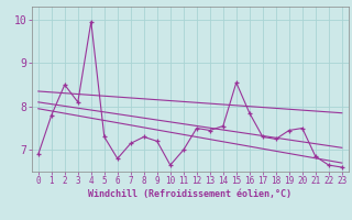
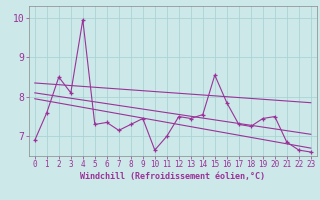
1: 7.80 -> 7.60
6: 6.80 -> 7.35
9: 7.20 -> 7.45
